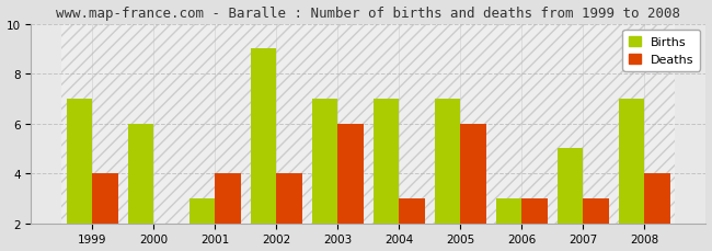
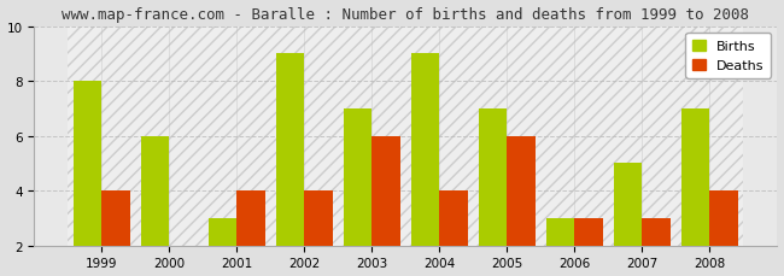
Births/1999: 7 -> 8
Births/2004: 7 -> 9
Deaths/2004: 3 -> 4
